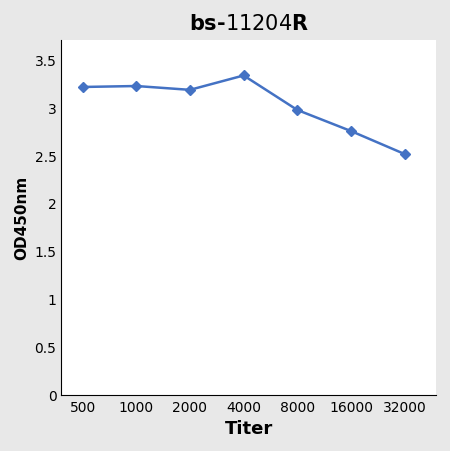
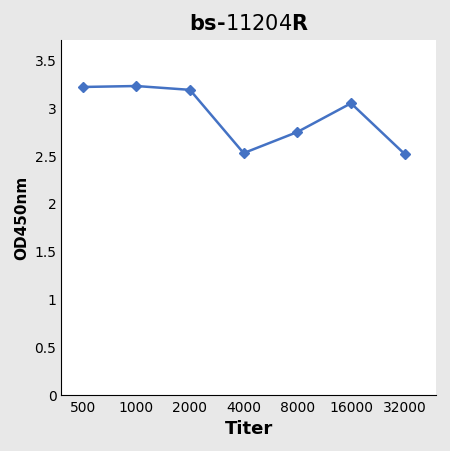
4000: 3.33 -> 2.52
8000: 2.97 -> 2.74
16000: 2.75 -> 3.04
